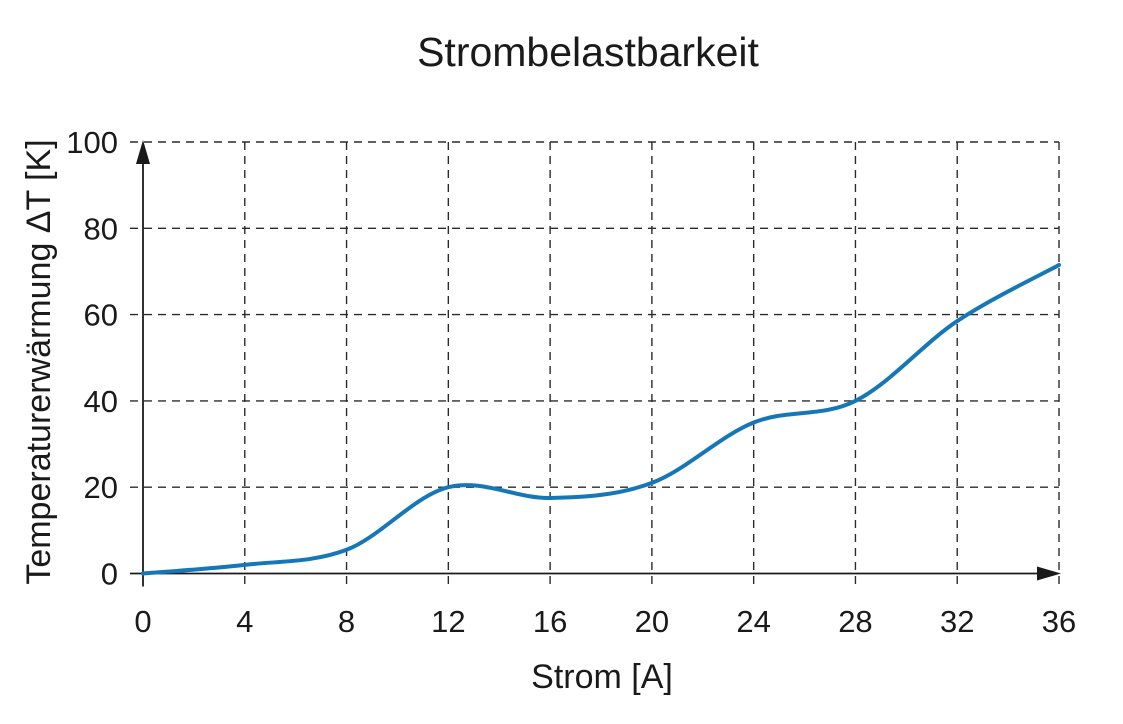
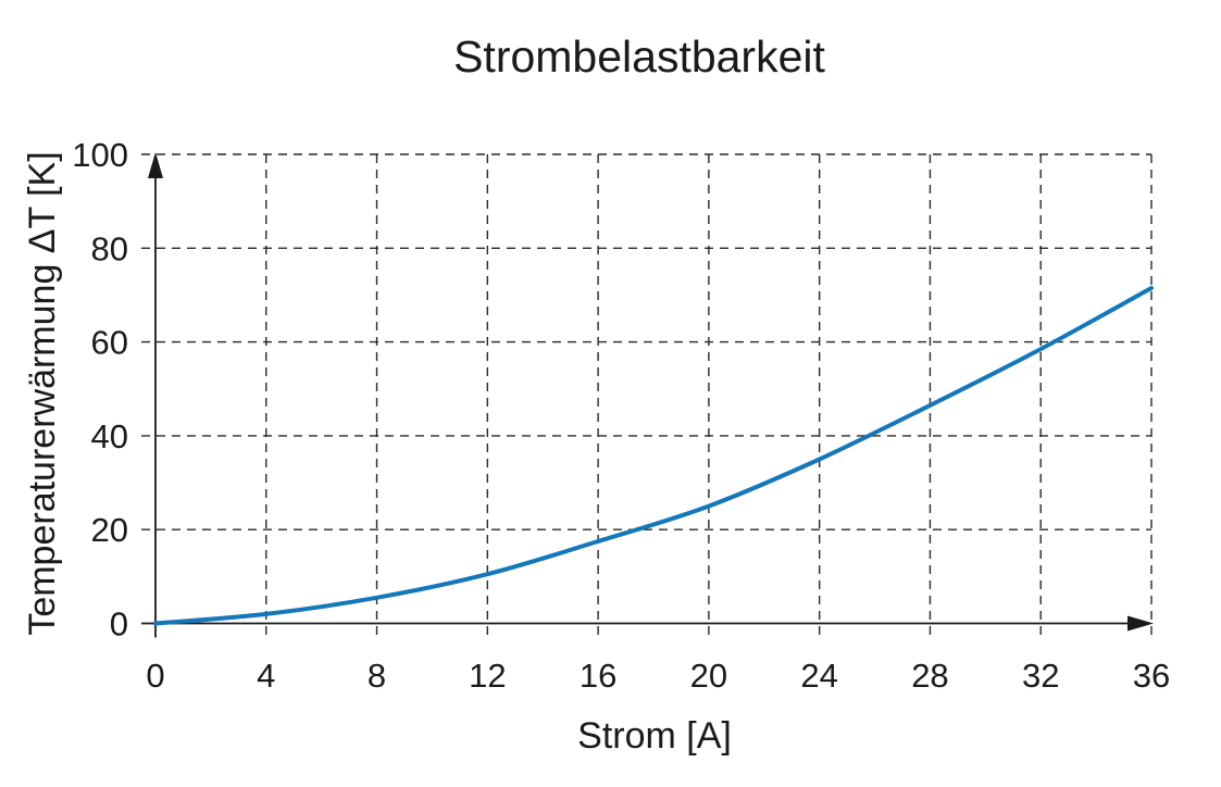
12: 20 -> 10
20: 21 -> 25
28: 40 -> 46
